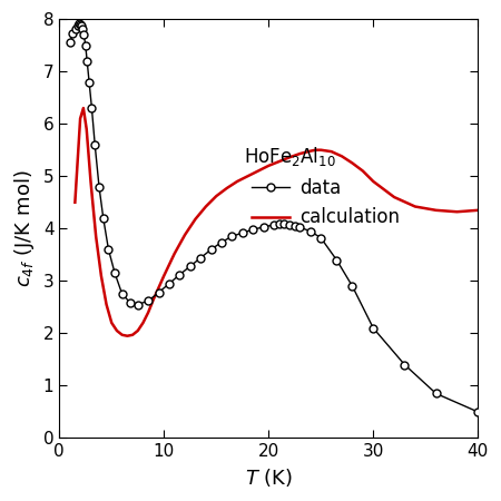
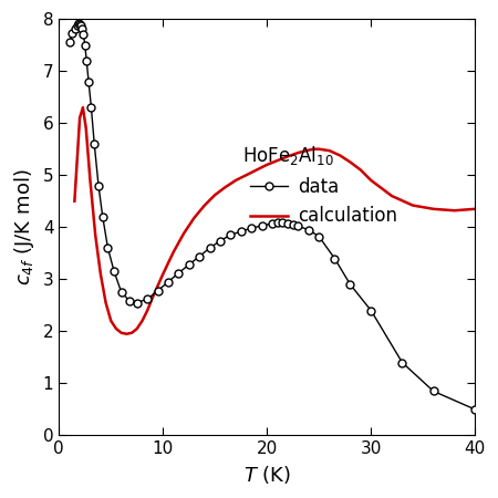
data/30: 2.10 -> 2.40
